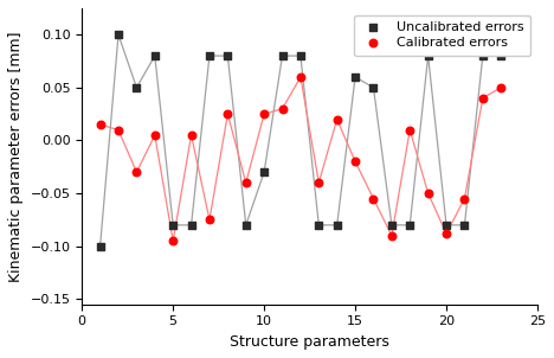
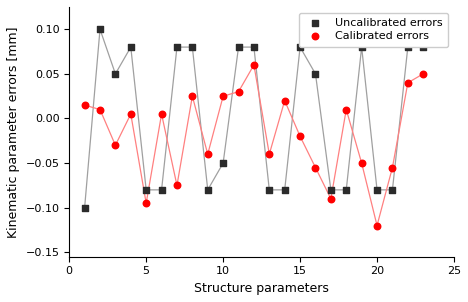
Uncalibrated errors/10: -0.03 -> -0.05
Uncalibrated errors/15: 0.06 -> 0.08
Calibrated errors/20: -0.088 -> -0.120
